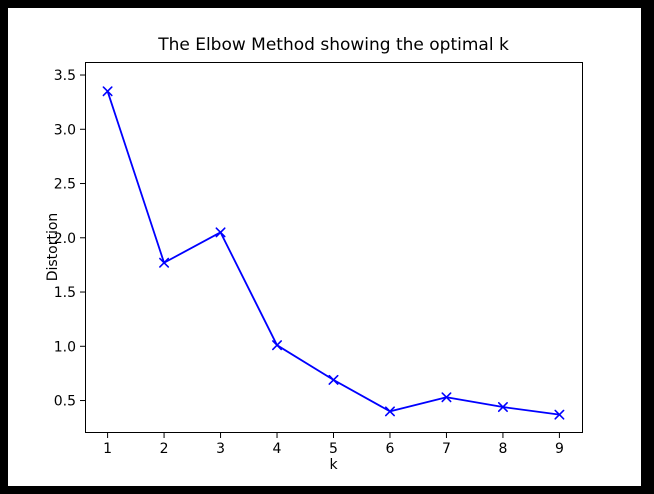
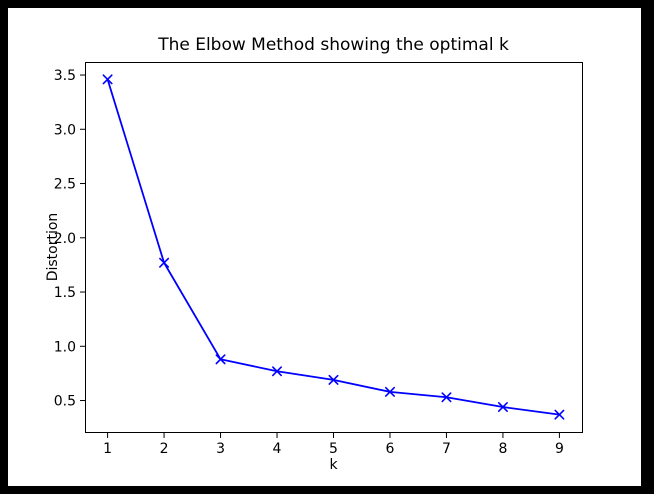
1: 3.35 -> 3.46
3: 2.05 -> 0.88
4: 1.01 -> 0.77
6: 0.40 -> 0.58
